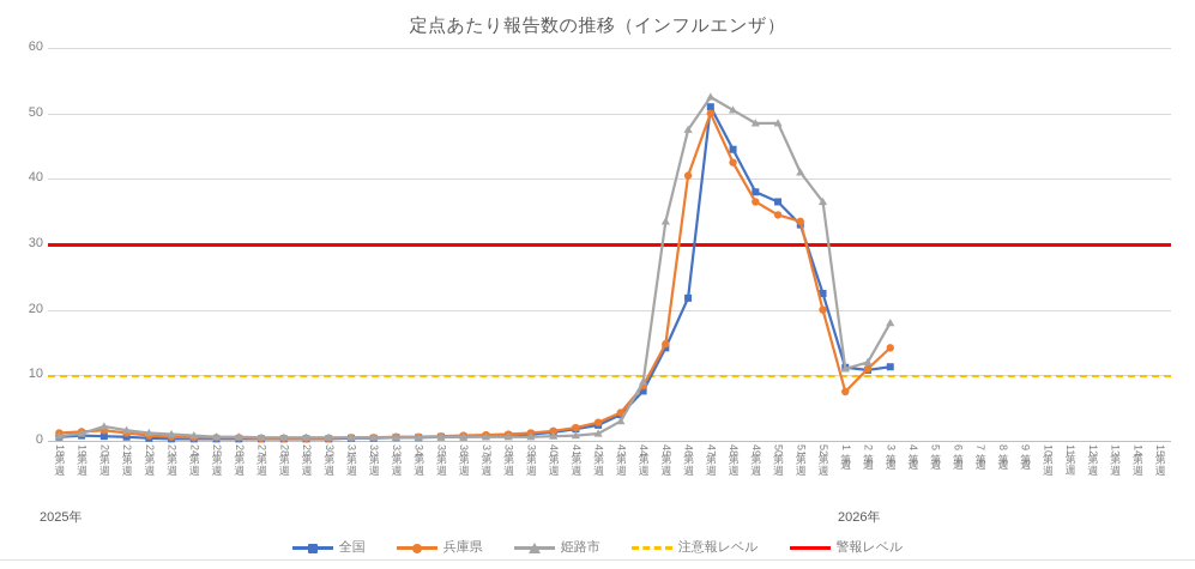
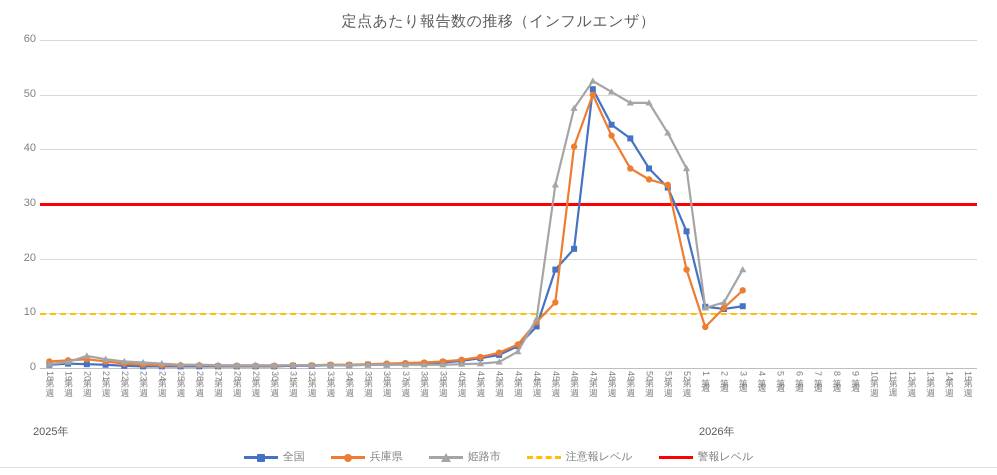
全国/第45週: 14 -> 18
兵庫県/第45週: 15 -> 12
全国/第49週: 38 -> 42
姫路市/第51週: 41 -> 43
全国/第52週: 22 -> 25
兵庫県/第52週: 20 -> 18
